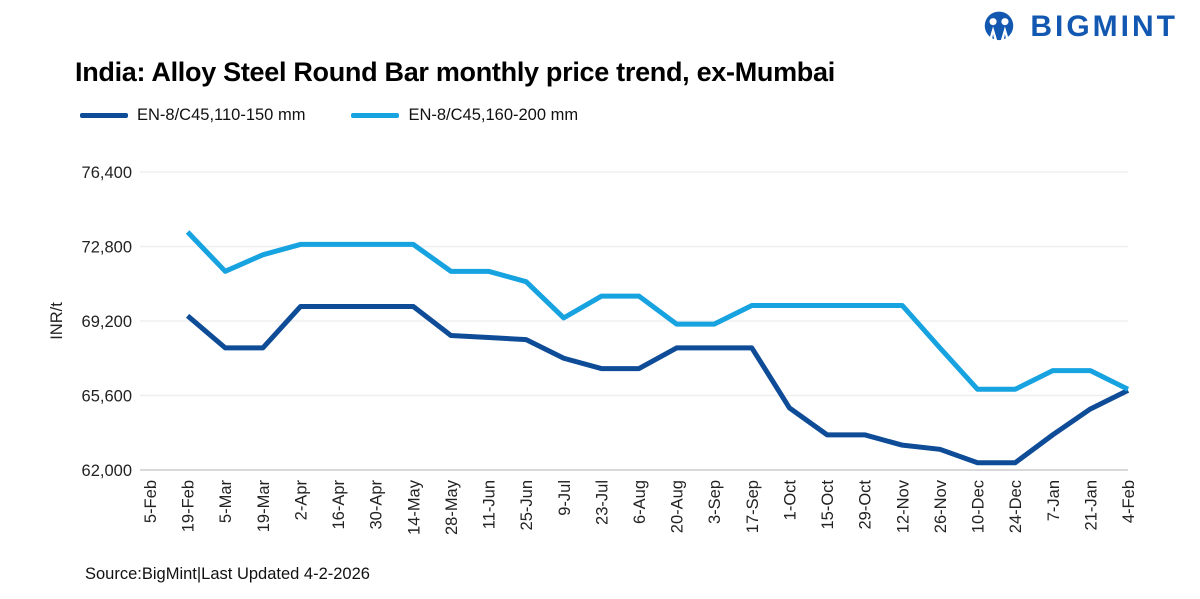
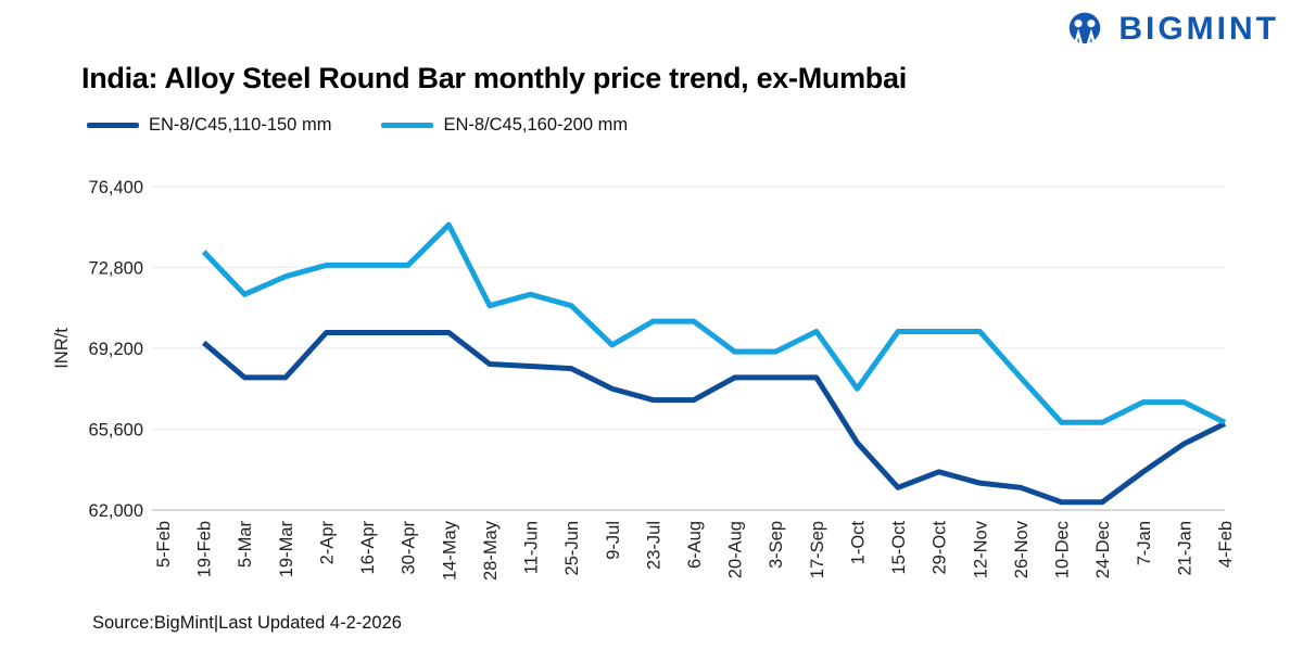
EN-8/C45,160-200 mm/14-May: 72900 -> 74700
EN-8/C45,160-200 mm/28-May: 71600 -> 71100
EN-8/C45,160-200 mm/1-Oct: 70000 -> 67400
EN-8/C45,110-150 mm/15-Oct: 63700 -> 63000
